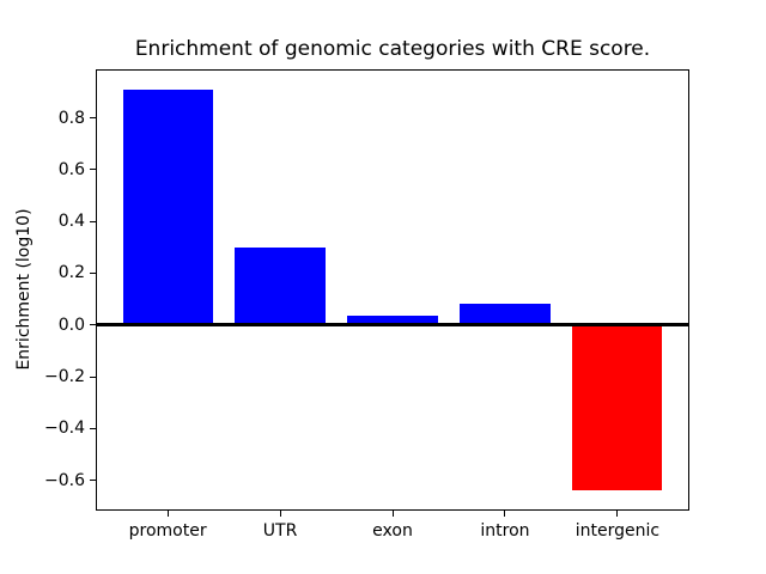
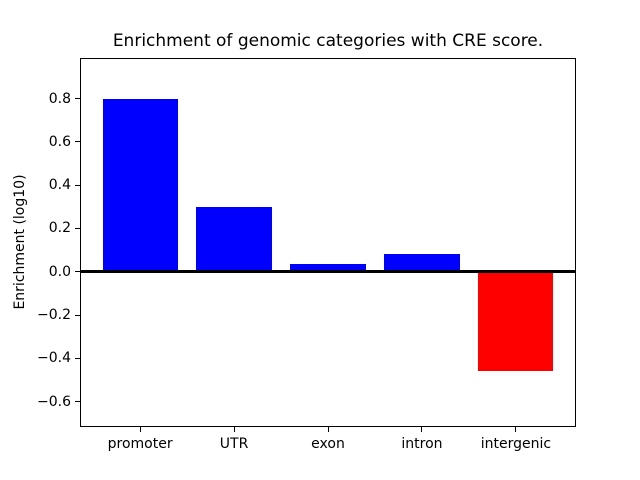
promoter: 0.91 -> 0.80
intergenic: -0.64 -> -0.46
